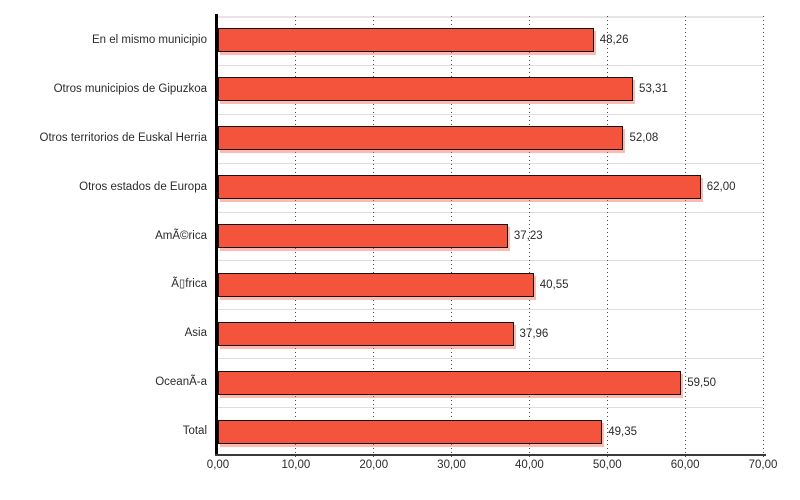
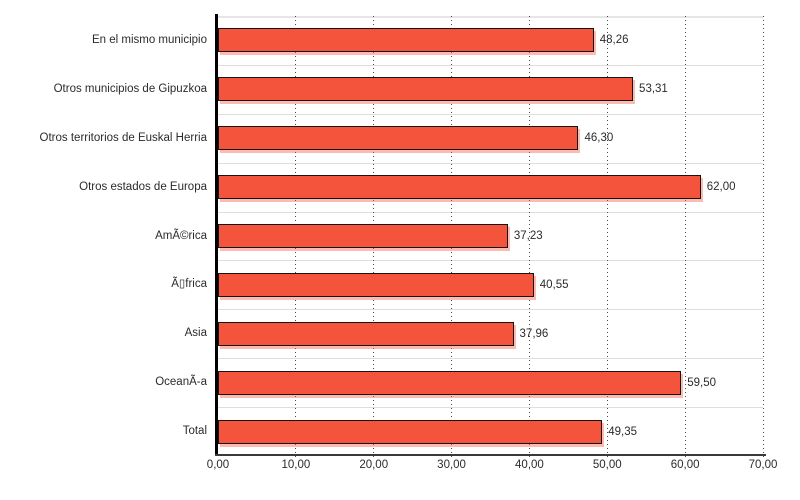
Otros territorios de Euskal Herria: 52,08 -> 46,30
